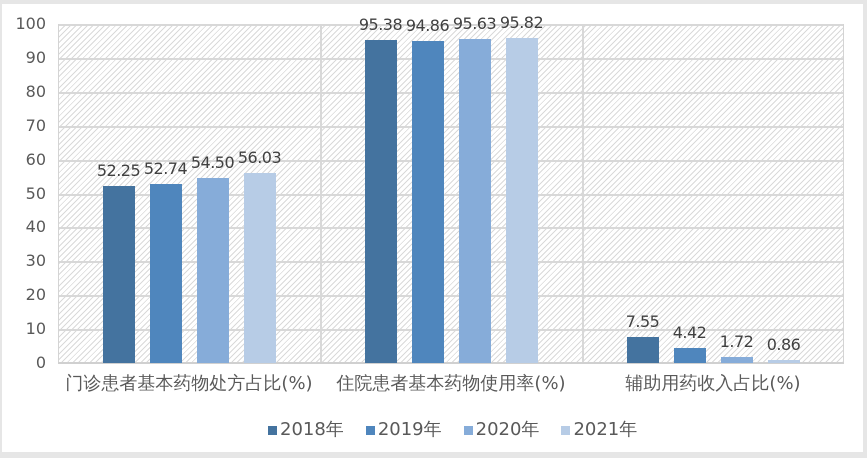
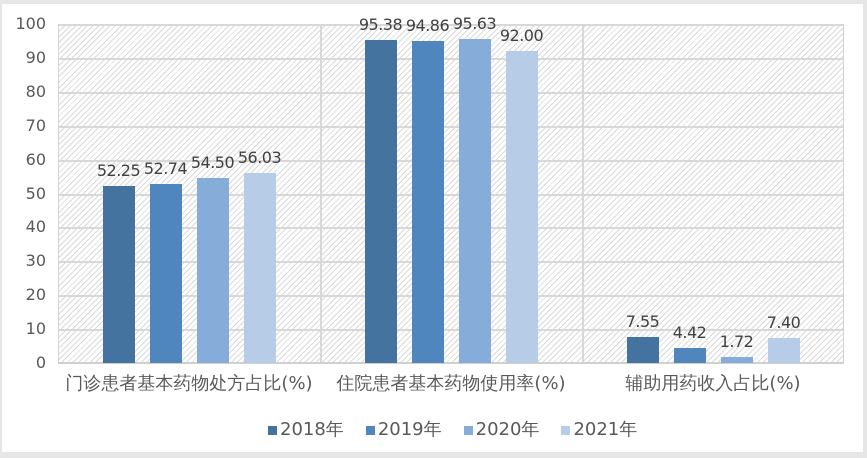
2021年/住院患者基本药物使用率(%): 95.82 -> 92.00
2021年/辅助用药收入占比(%): 0.86 -> 7.40
